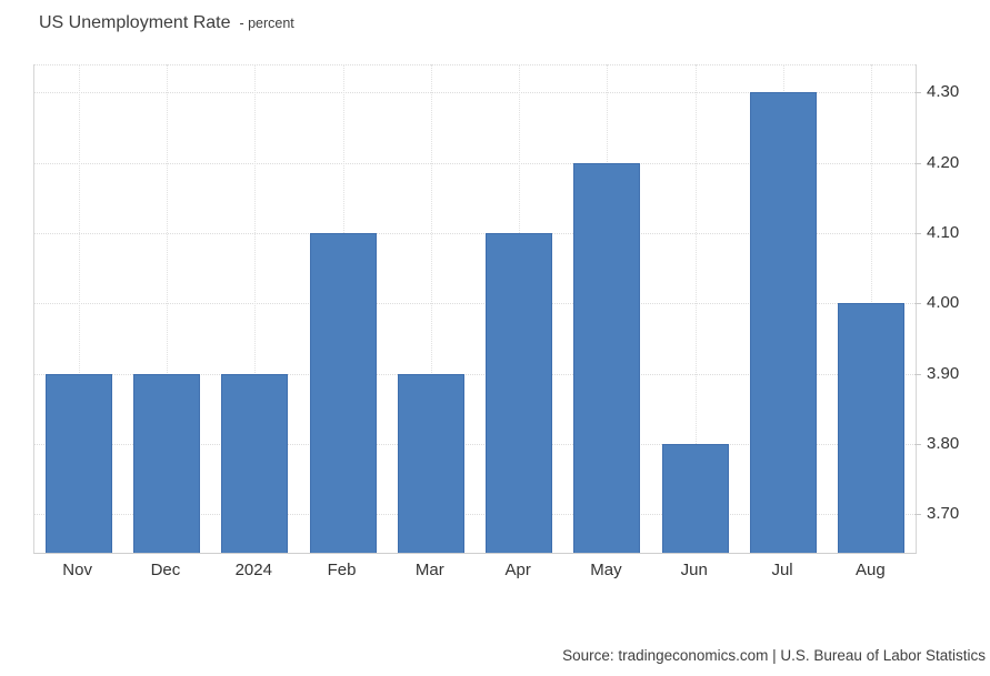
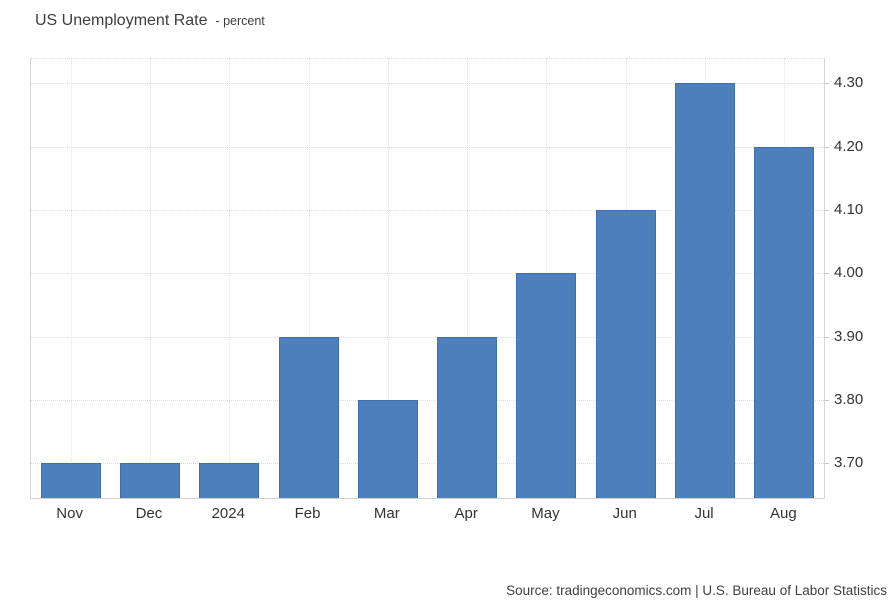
Nov: 3.9 -> 3.7
Dec: 3.9 -> 3.7
2024: 3.9 -> 3.7
Feb: 4.1 -> 3.9
Mar: 3.9 -> 3.8
Apr: 4.1 -> 3.9
May: 4.2 -> 4.0
Jun: 3.8 -> 4.1
Aug: 4.0 -> 4.2
